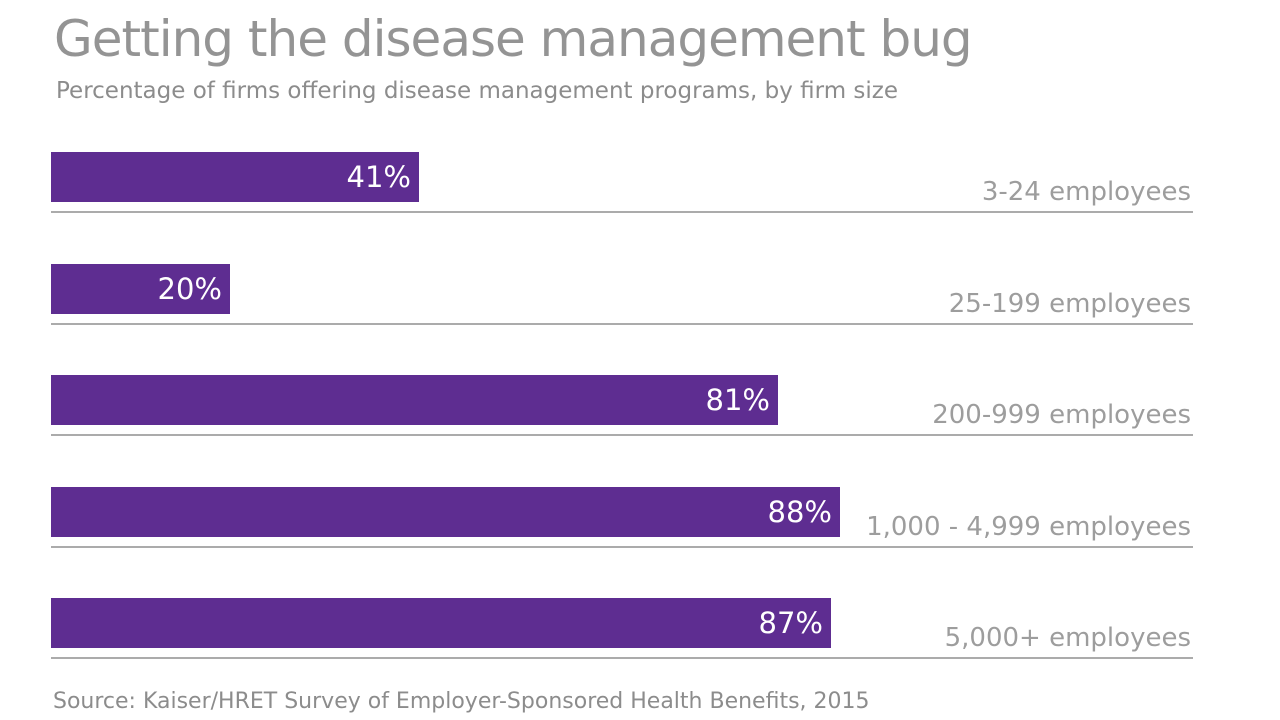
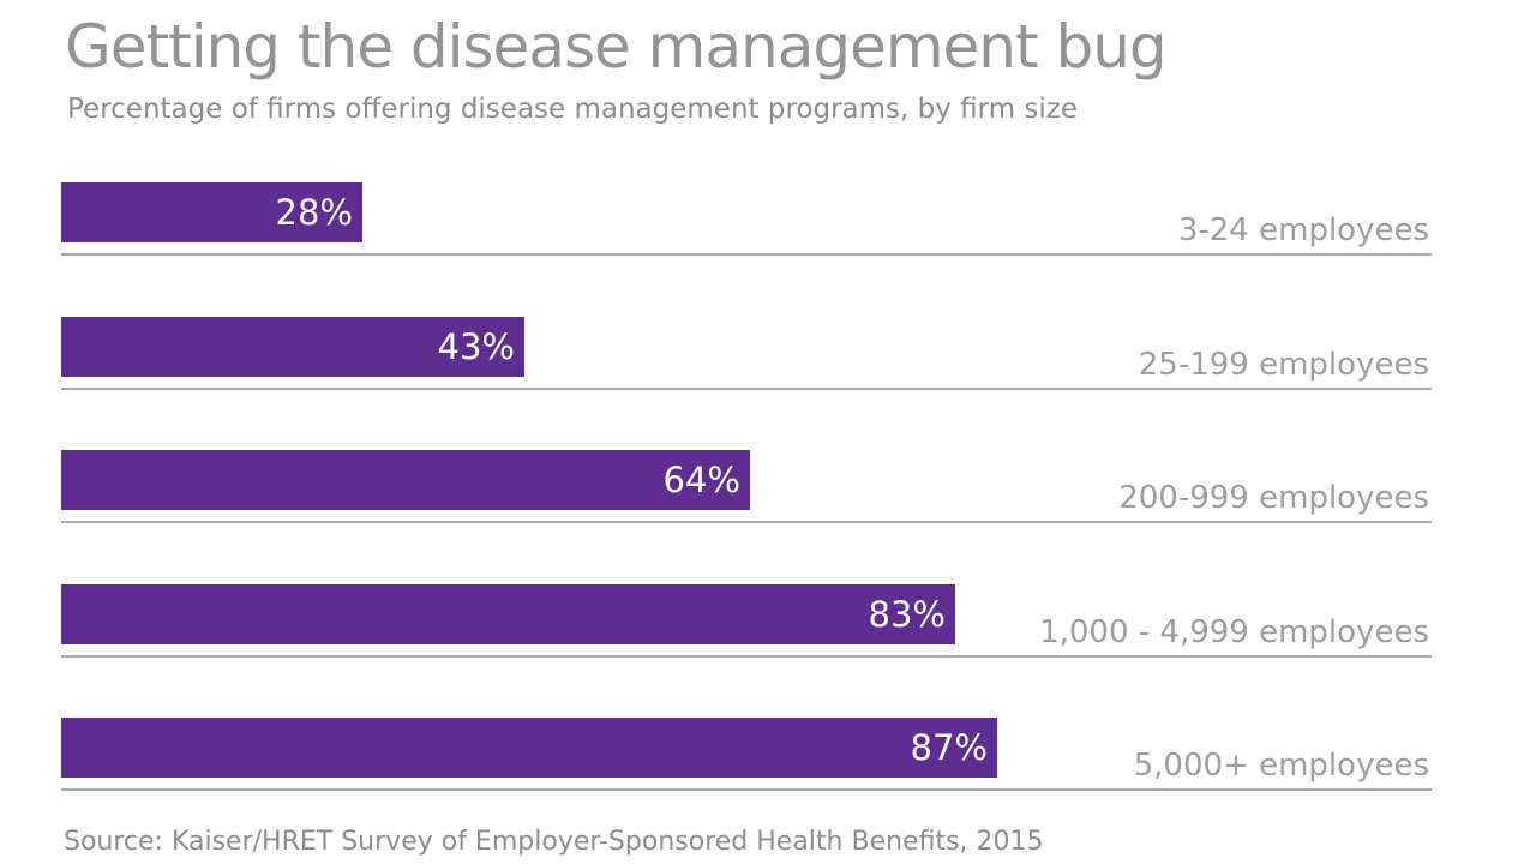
3-24 employees: 41% -> 28%
25-199 employees: 20% -> 43%
200-999 employees: 81% -> 64%
1,000 - 4,999 employees: 88% -> 83%
